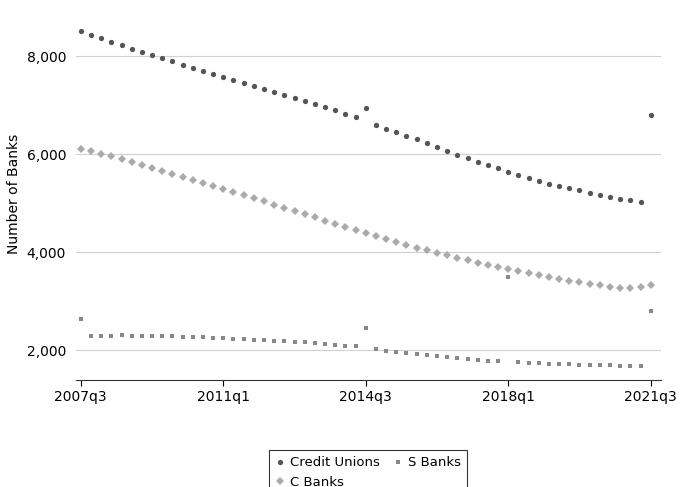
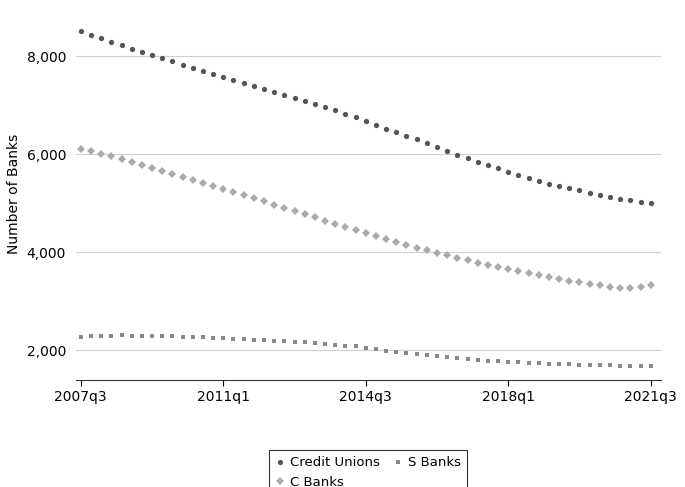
S Banks/2007q3: 2,650 -> 2,280
Credit Unions/2014q3: 6,950 -> 6,680
S Banks/2014q3: 2,450 -> 2,050
S Banks/2018q1: 3,500 -> 1,770
Credit Unions/2021q3: 6,800 -> 5,000
S Banks/2021q3: 2,800 -> 1,680
